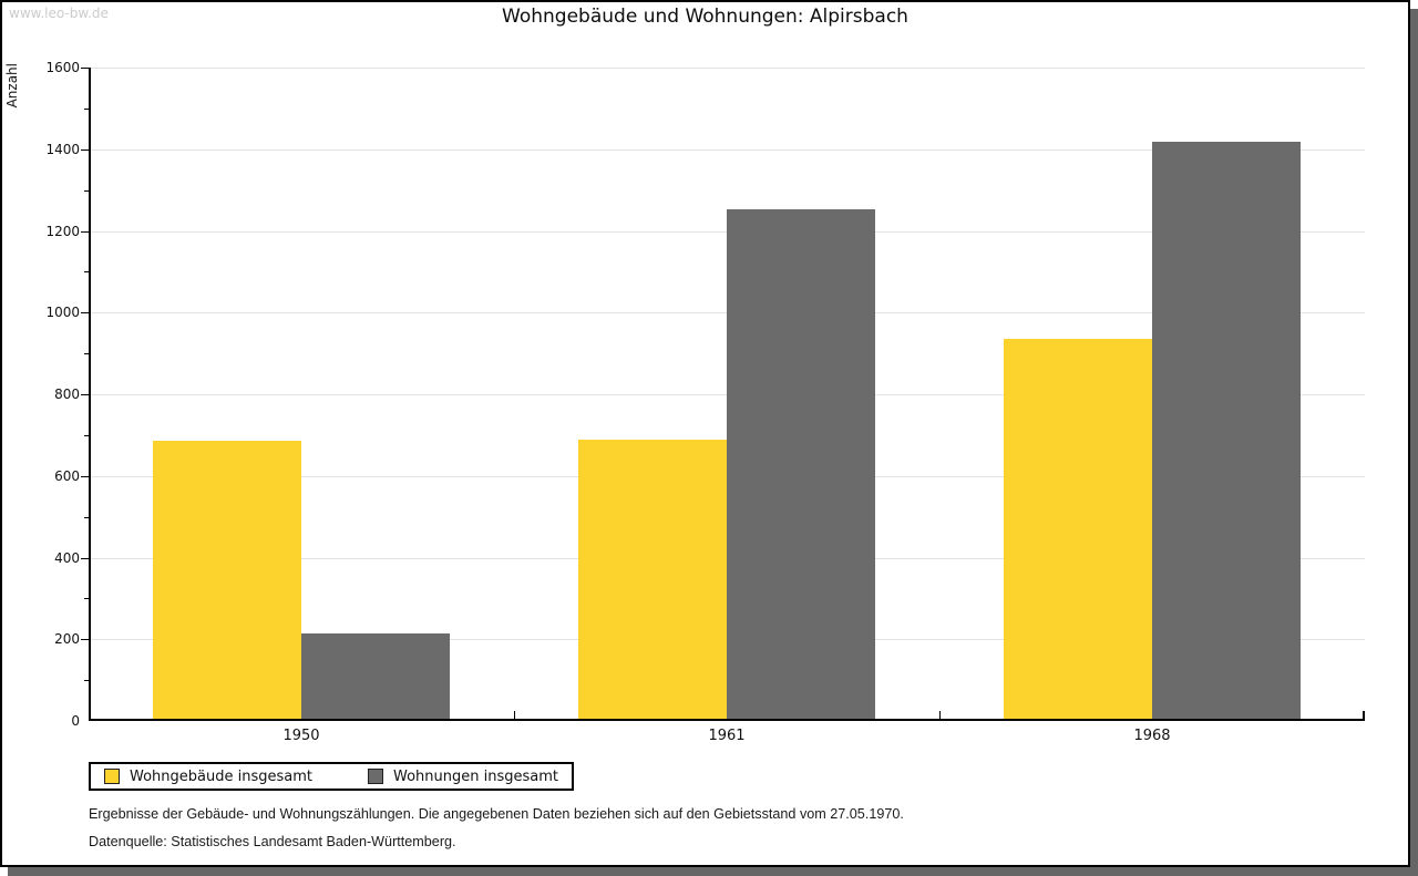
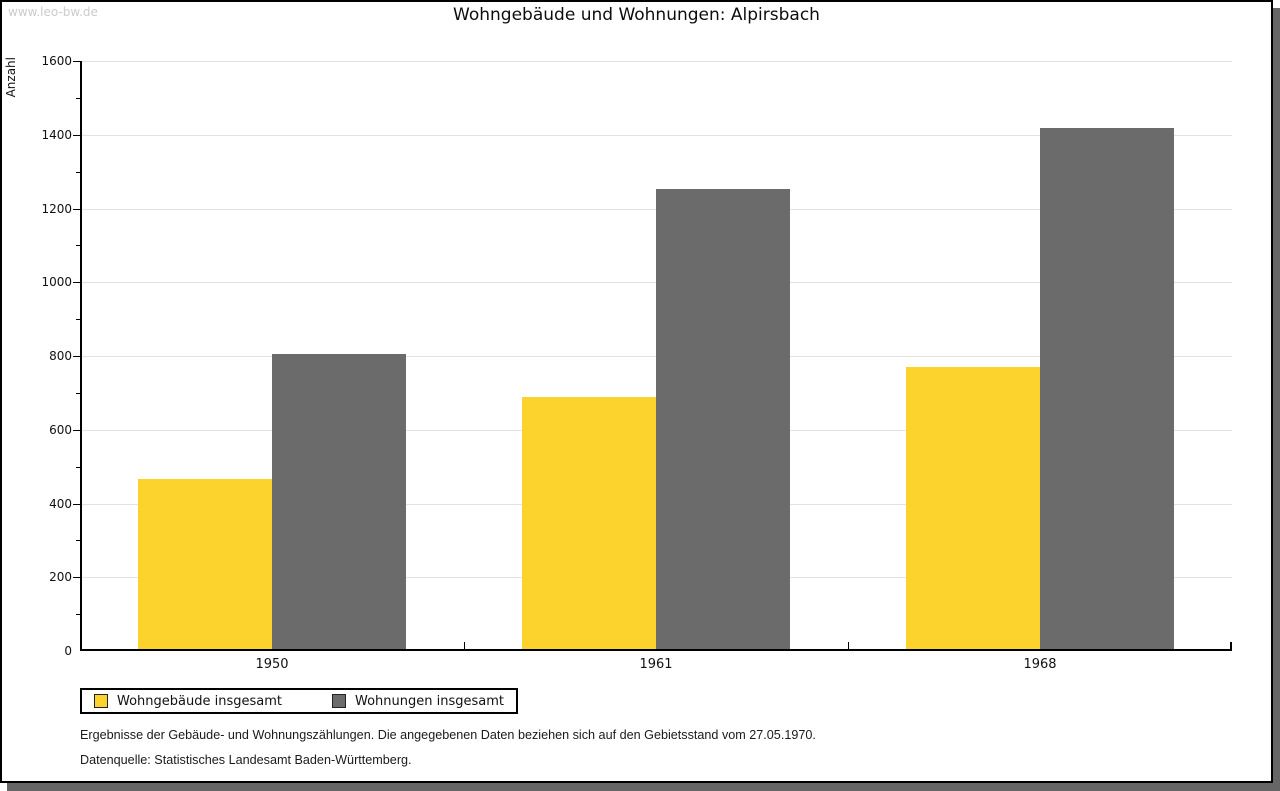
Wohngebäude insgesamt/1950: 680 -> 460
Wohnungen insgesamt/1950: 210 -> 800
Wohngebäude insgesamt/1968: 930 -> 770
